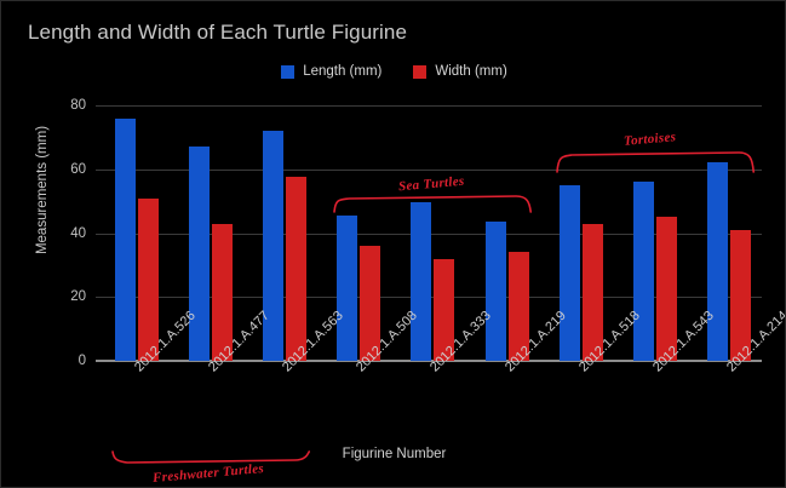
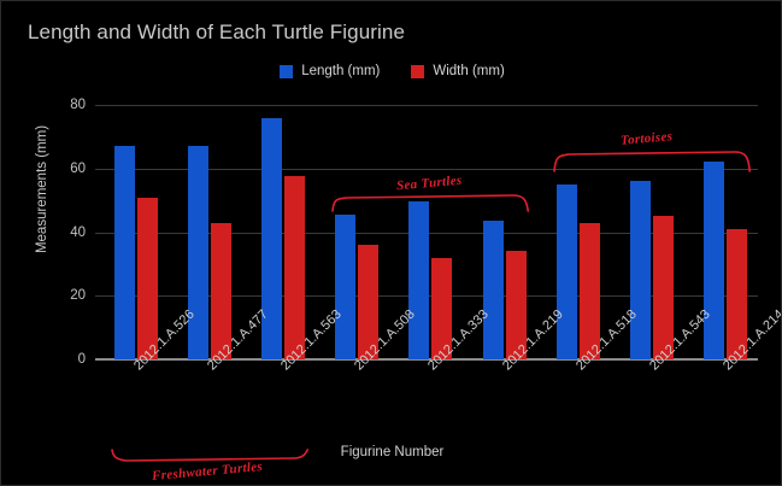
Length (mm)/2012.1.A.526: 76 -> 67
Length (mm)/2012.1.A.563: 72 -> 76
